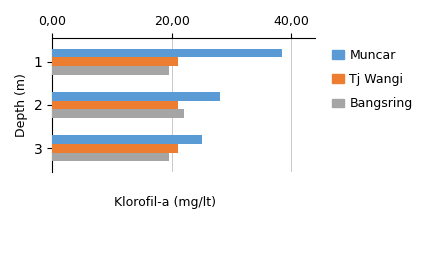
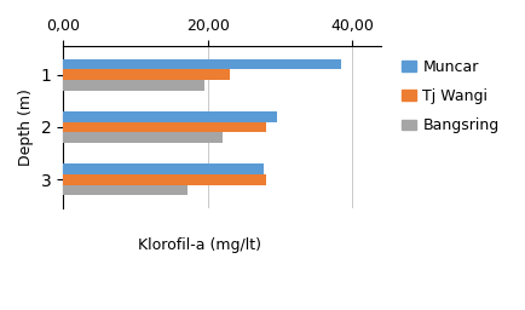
Tj Wangi/1: 21 -> 23
Muncar/2: 28,0 -> 29,6
Tj Wangi/2: 21 -> 28
Muncar/3: 25,0 -> 27,8
Tj Wangi/3: 21 -> 28
Bangsring/3: 19,5 -> 17,2
